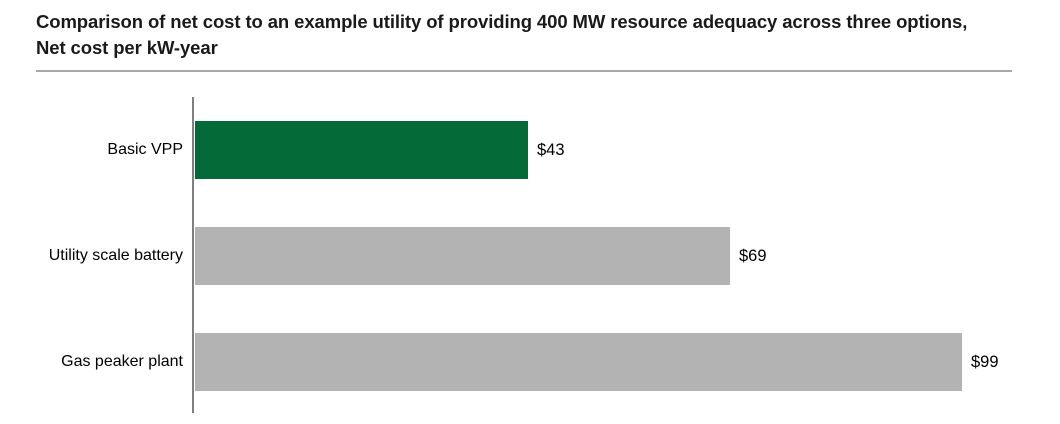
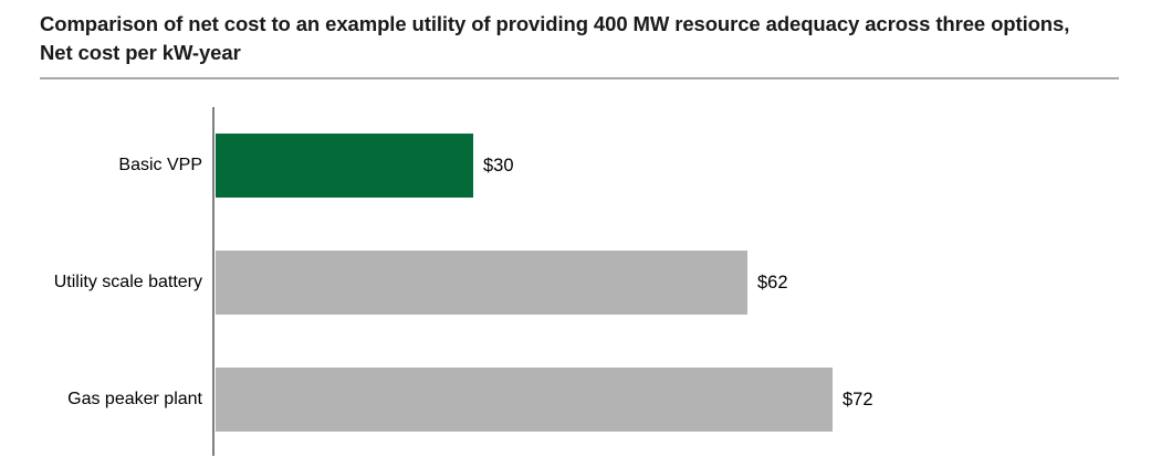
Basic VPP: $43 -> $30
Utility scale battery: $69 -> $62
Gas peaker plant: $99 -> $72
